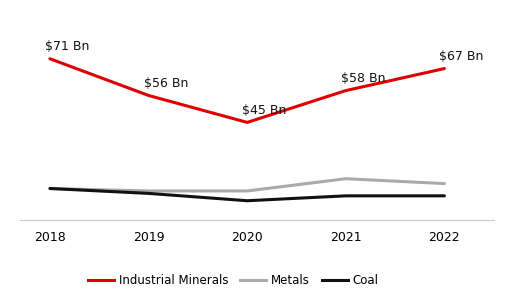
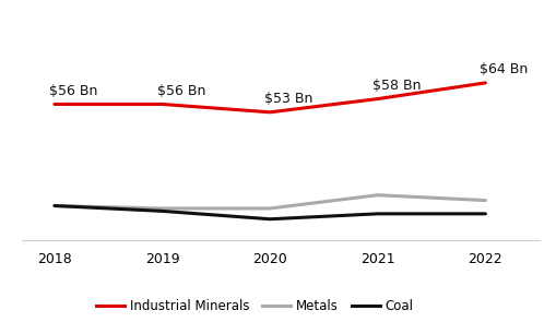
Industrial Minerals/2018: $71 -> $56
Industrial Minerals/2020: $45 -> $53
Industrial Minerals/2022: $67 -> $64
